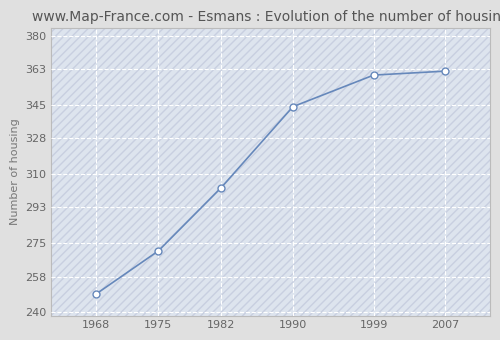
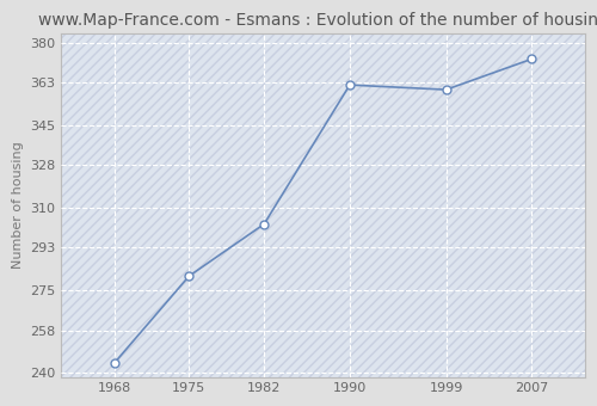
1968: 249 -> 244
1975: 271 -> 281
1990: 344 -> 362
2007: 362 -> 373
